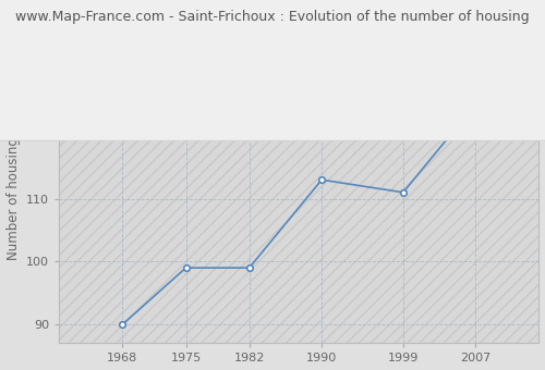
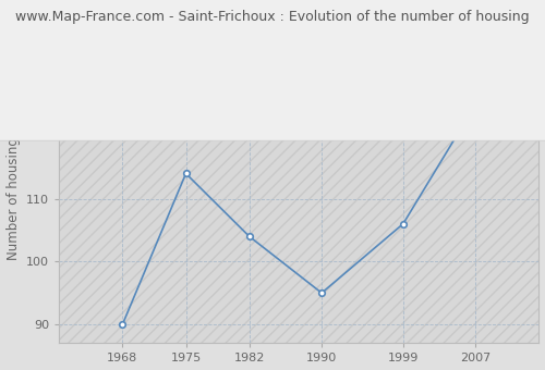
1975: 99 -> 114
1982: 99 -> 104
1990: 113 -> 95
1999: 111 -> 106
